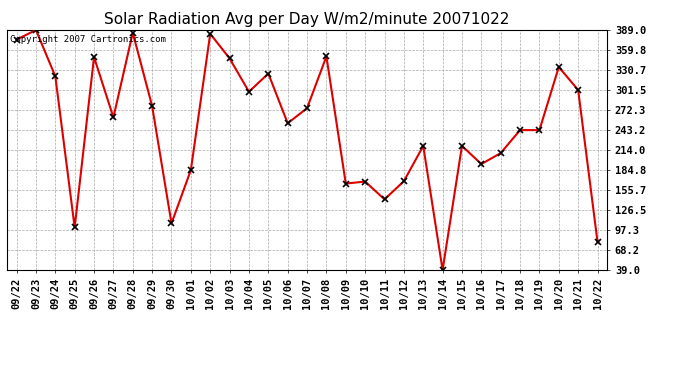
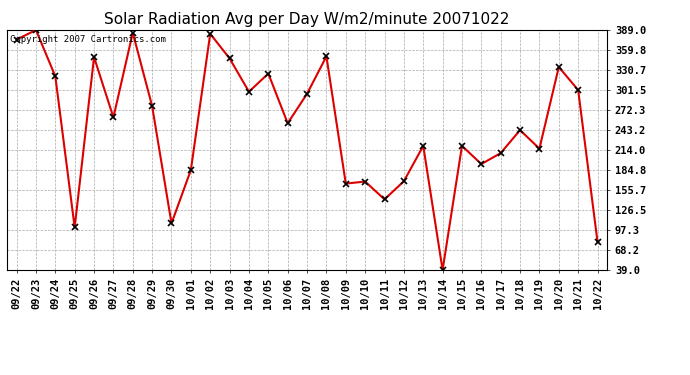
10/07: 275 -> 296
10/19: 243 -> 216
